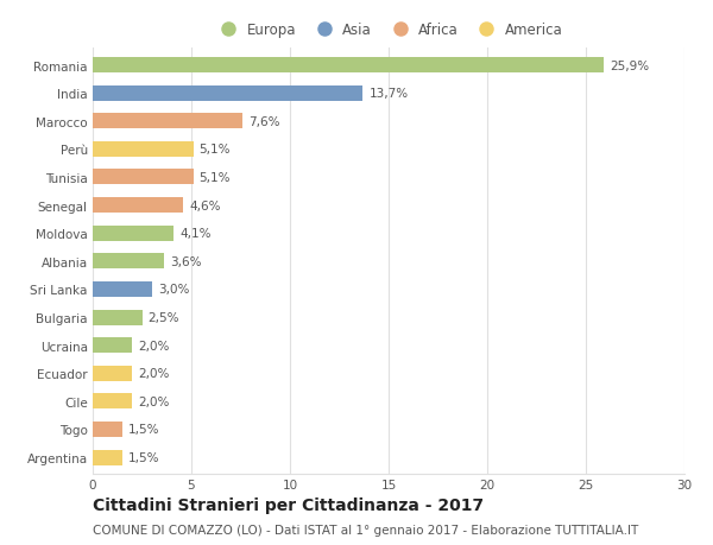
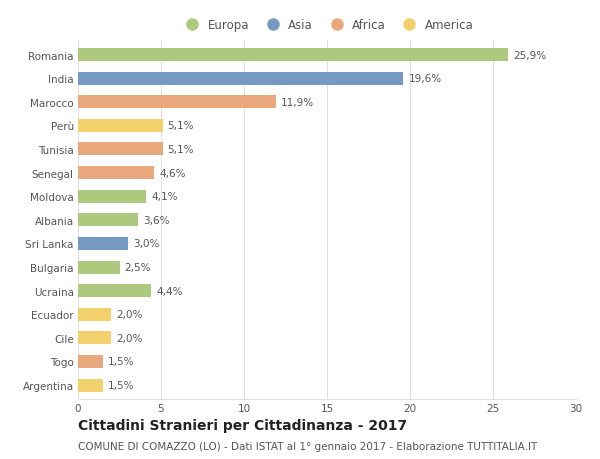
India: 13,7% -> 19,6%
Marocco: 7,6% -> 11,9%
Ucraina: 2,0% -> 4,4%
